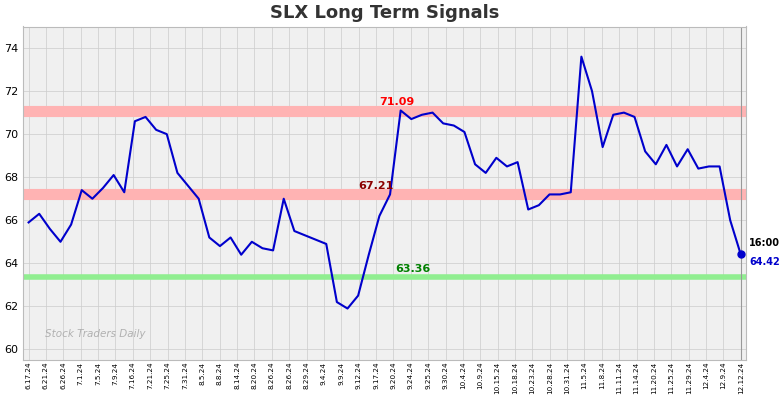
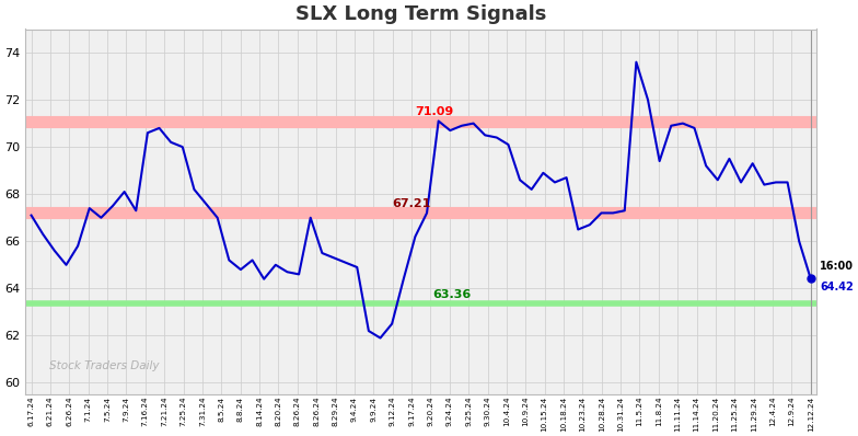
6.17.24: 65.9 -> 67.1
